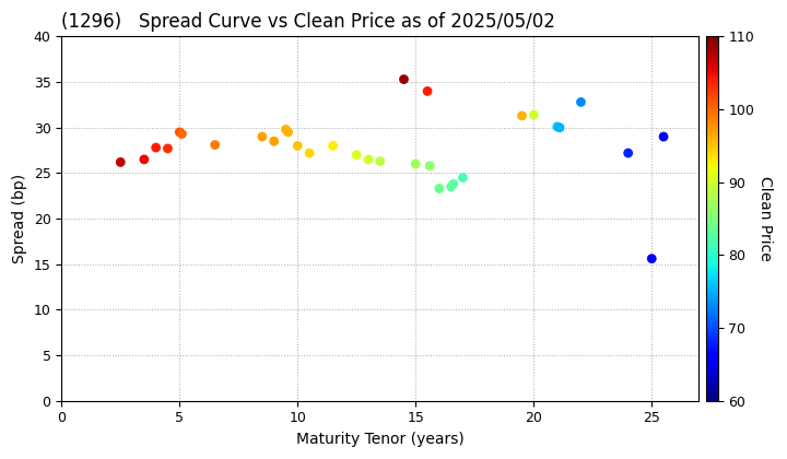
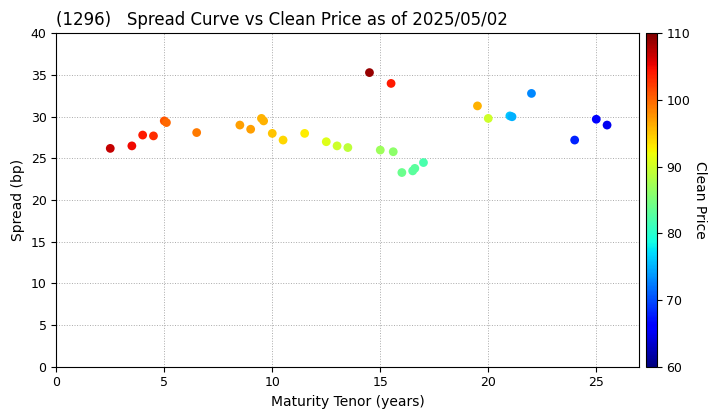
20: 31.4 -> 29.8
25: 15.6 -> 29.7
